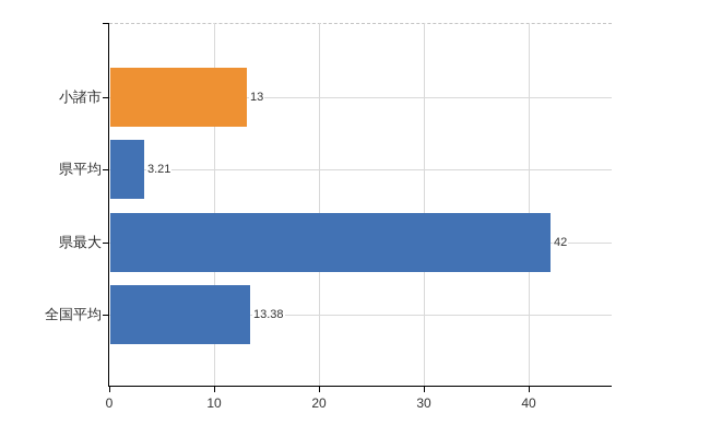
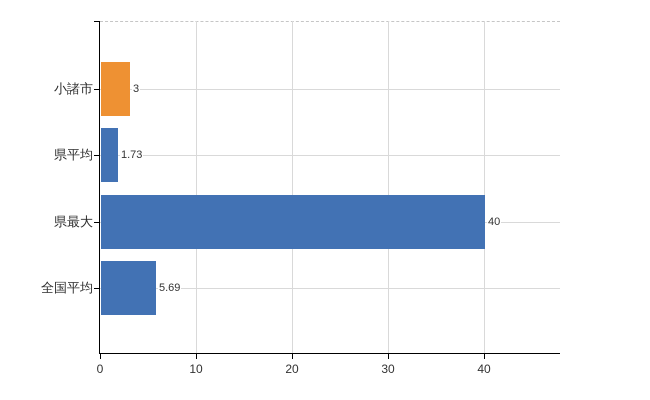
小諸市: 13 -> 3
県平均: 3.21 -> 1.73
県最大: 42 -> 40
全国平均: 13.38 -> 5.69
